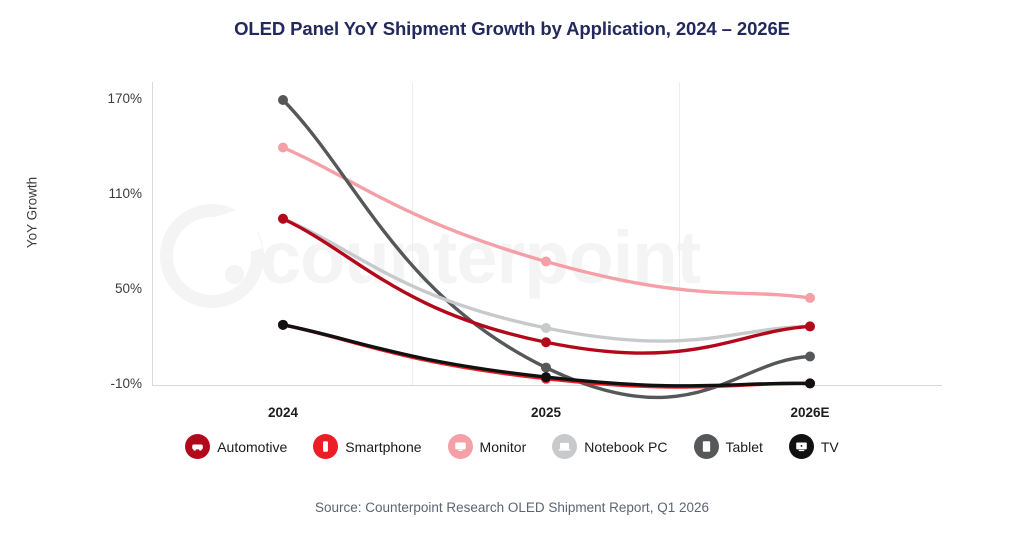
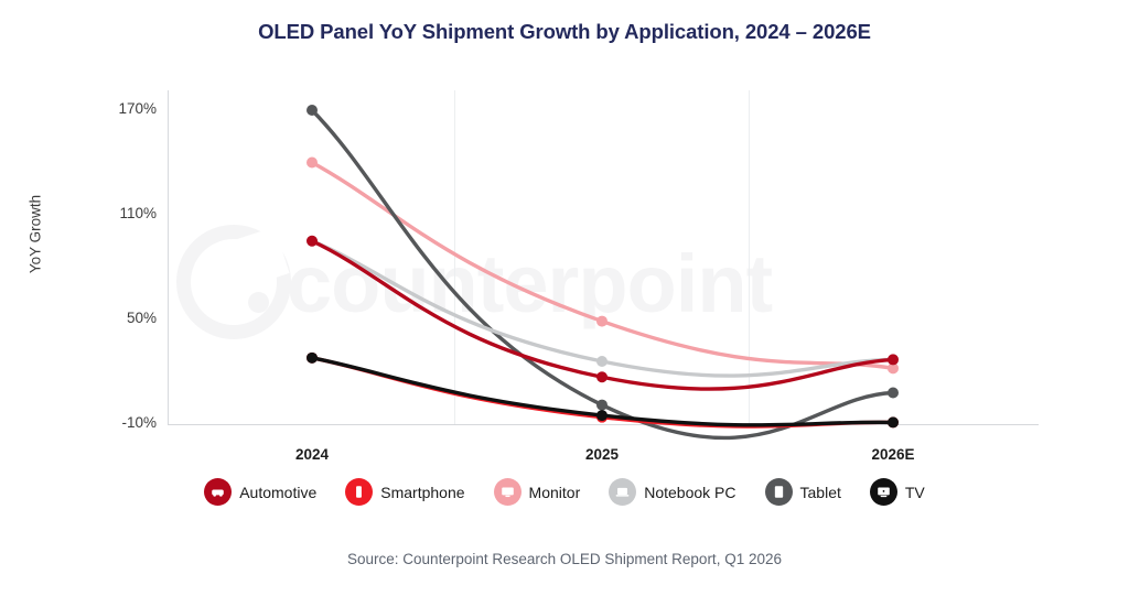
Monitor/2025: 68% -> 49%
Monitor/2026E: 45% -> 22%
